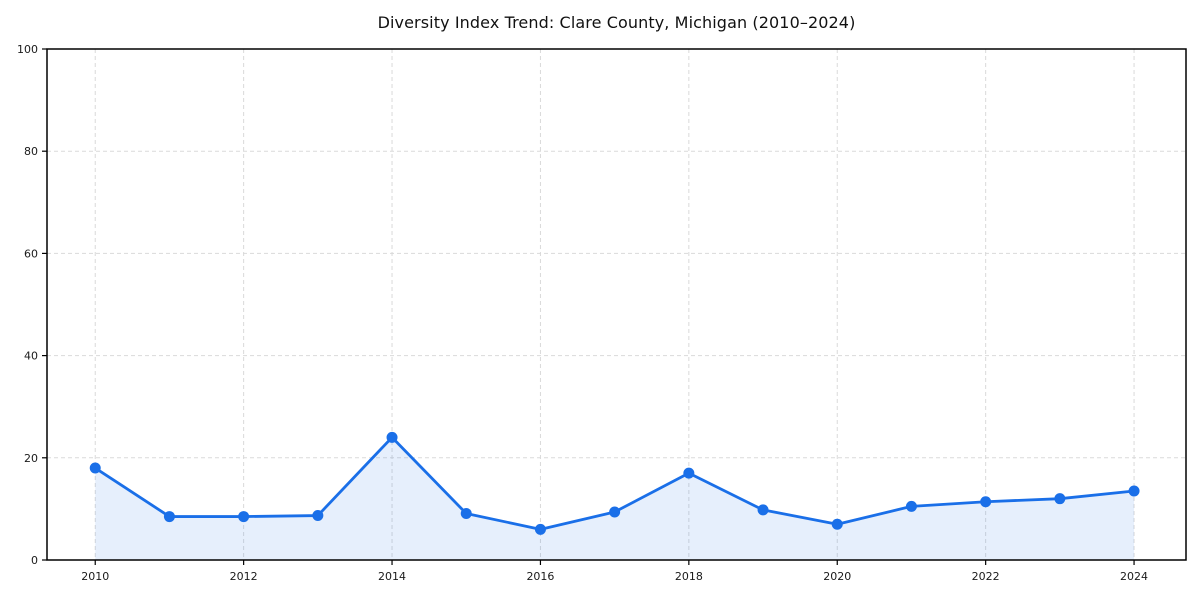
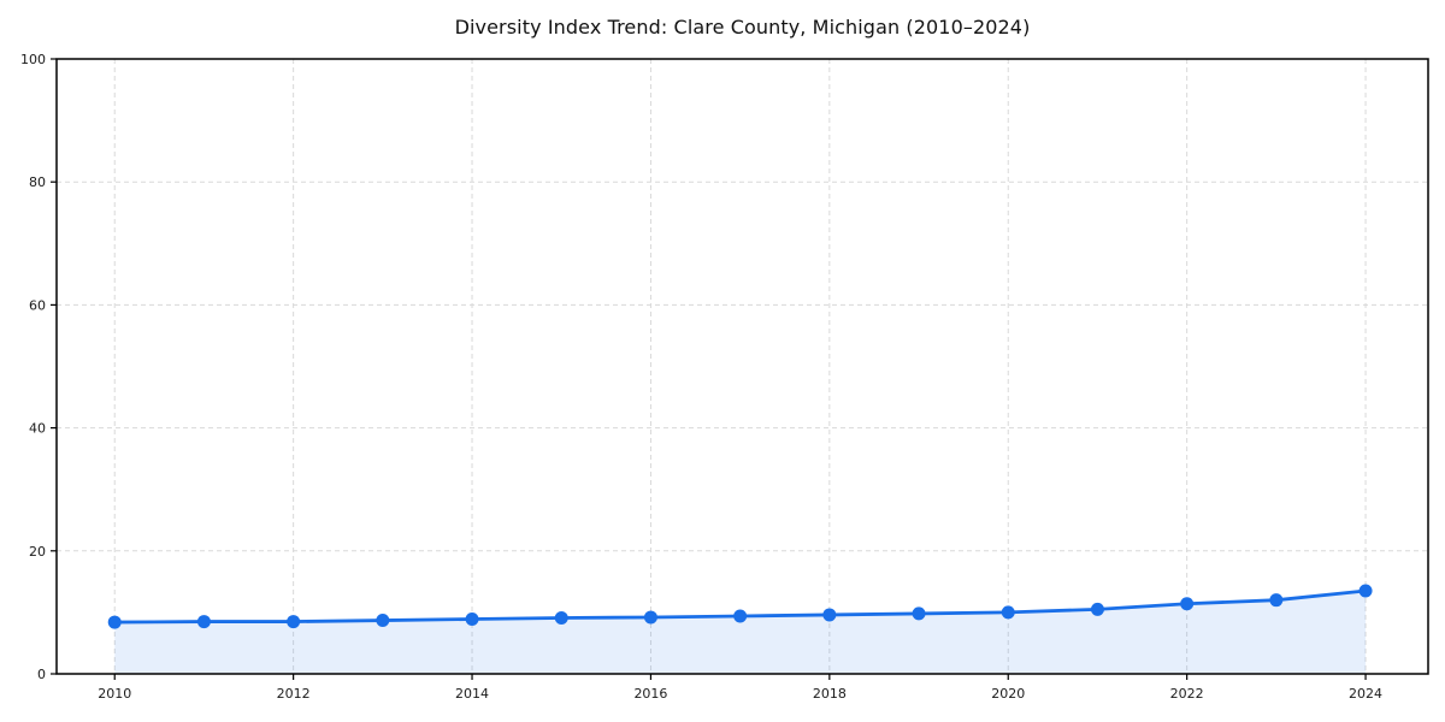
2010: 18 -> 8
2014: 24 -> 9
2016: 6 -> 9
2018: 17 -> 10
2020: 7 -> 10
